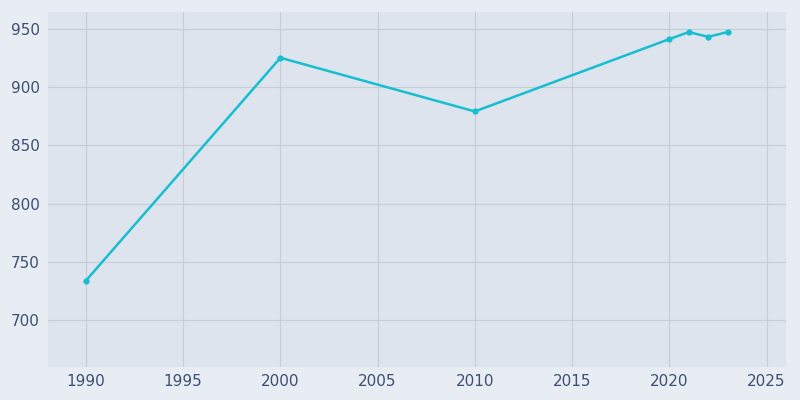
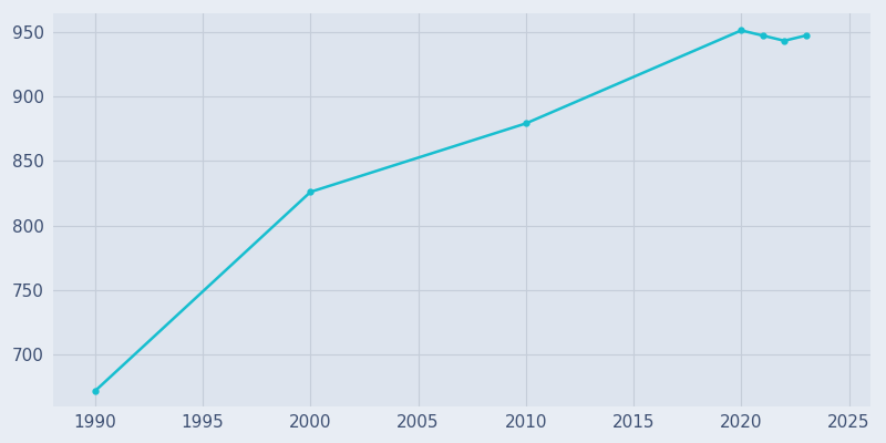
1990: 734 -> 672
2000: 925 -> 826
2020: 941 -> 951
